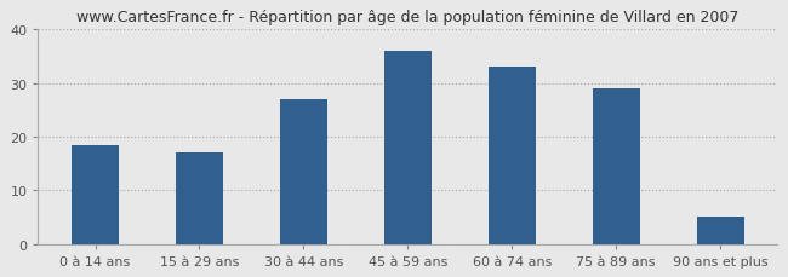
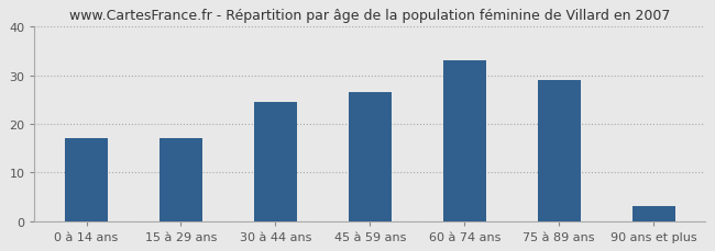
0 à 14 ans: 18.5 -> 17.0
30 à 44 ans: 27.0 -> 24.5
45 à 59 ans: 36.0 -> 26.5
90 ans et plus: 5.0 -> 3.0
